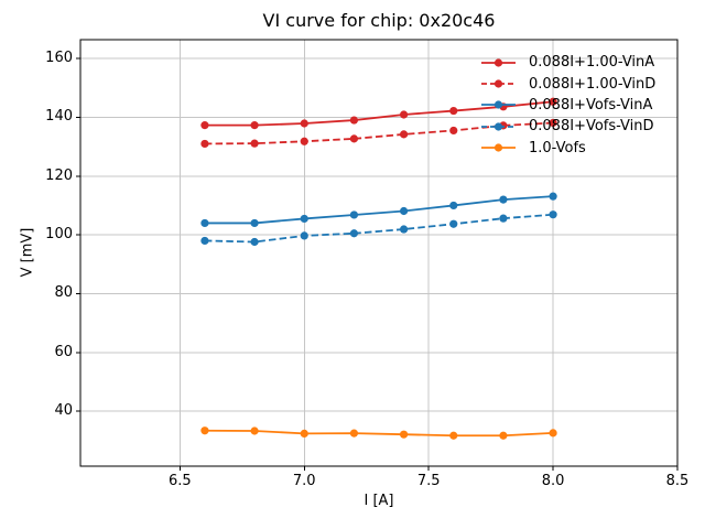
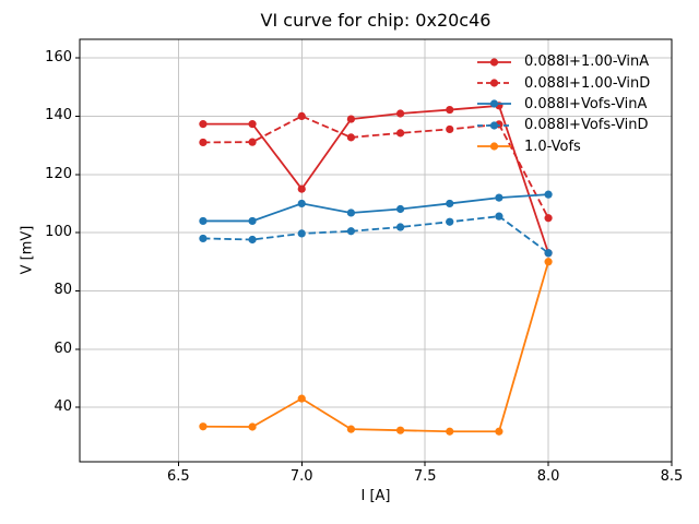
0.088I+1.00-VinA/7.0: 138 -> 115
0.088I+1.00-VinD/7.0: 132 -> 140
0.088I+Vofs-VinA/7.0: 106 -> 110
1.0-Vofs/7.0: 32 -> 43
0.088I+1.00-VinA/8.0: 145 -> 93
0.088I+1.00-VinD/8.0: 138 -> 105
0.088I+Vofs-VinD/8.0: 107 -> 93
1.0-Vofs/8.0: 33 -> 90
